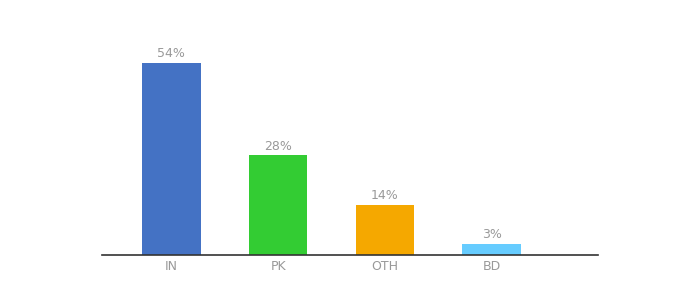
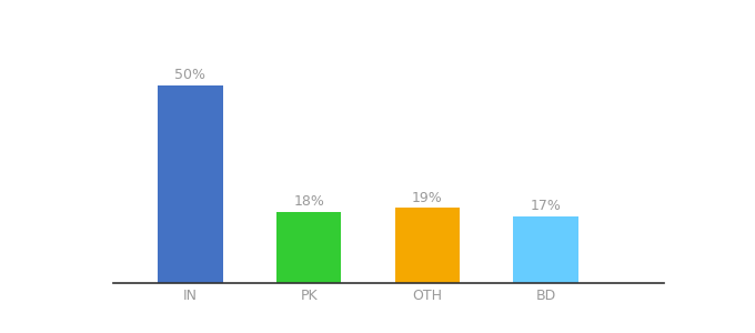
IN: 54% -> 50%
PK: 28% -> 18%
OTH: 14% -> 19%
BD: 3% -> 17%
